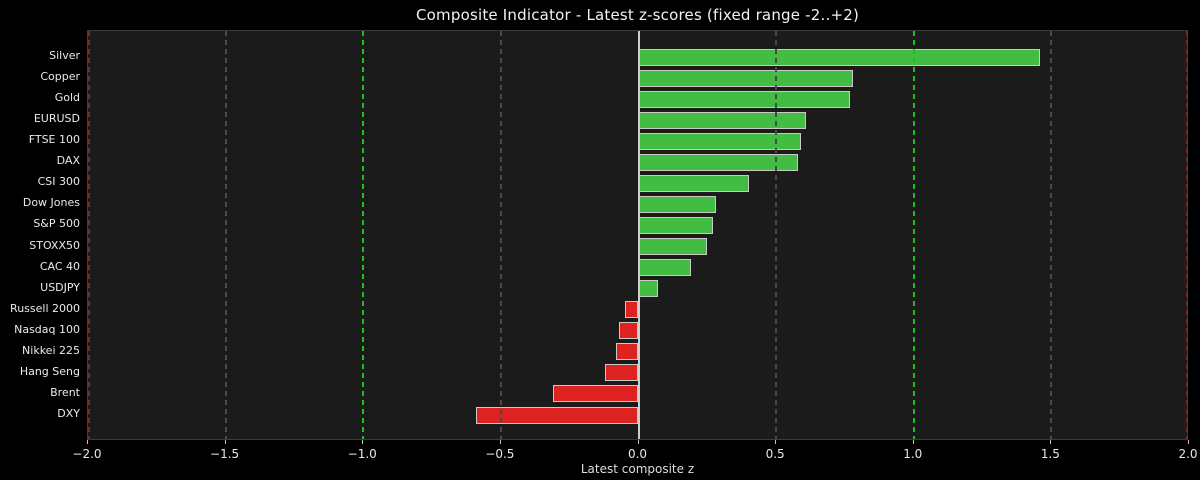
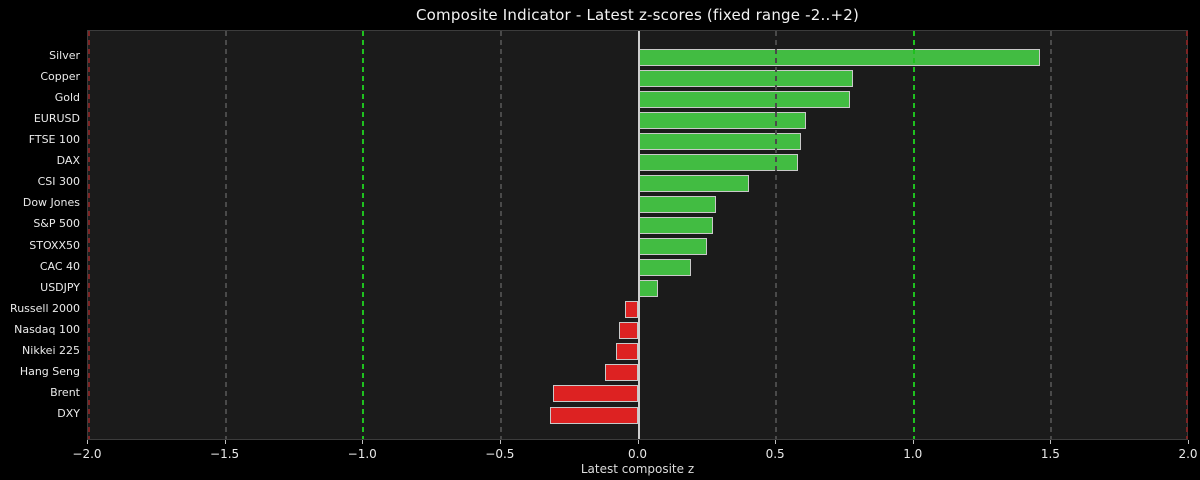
DXY: -0.59 -> -0.32
